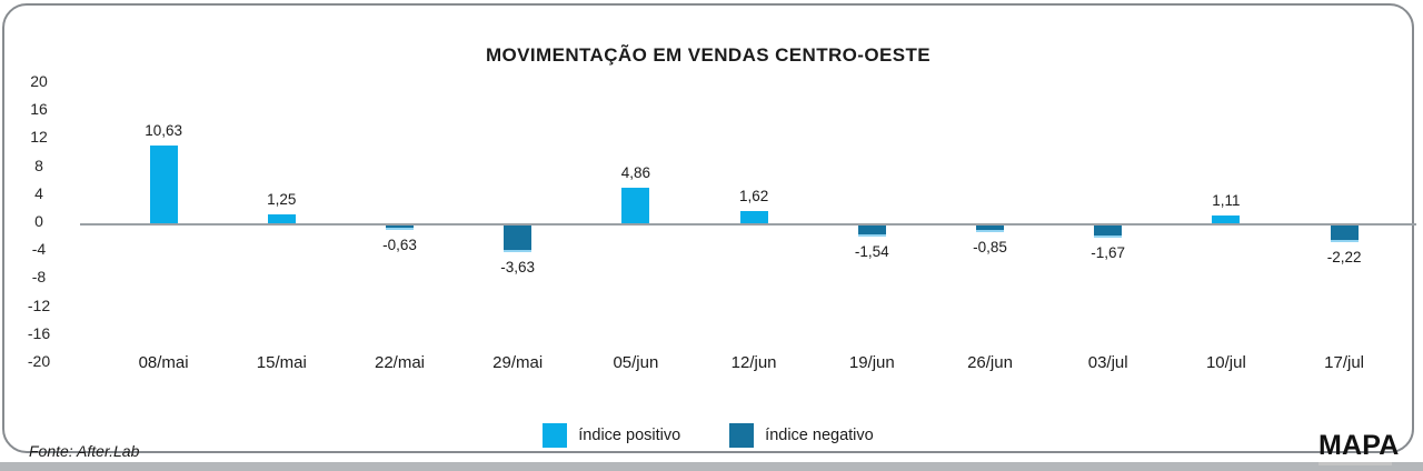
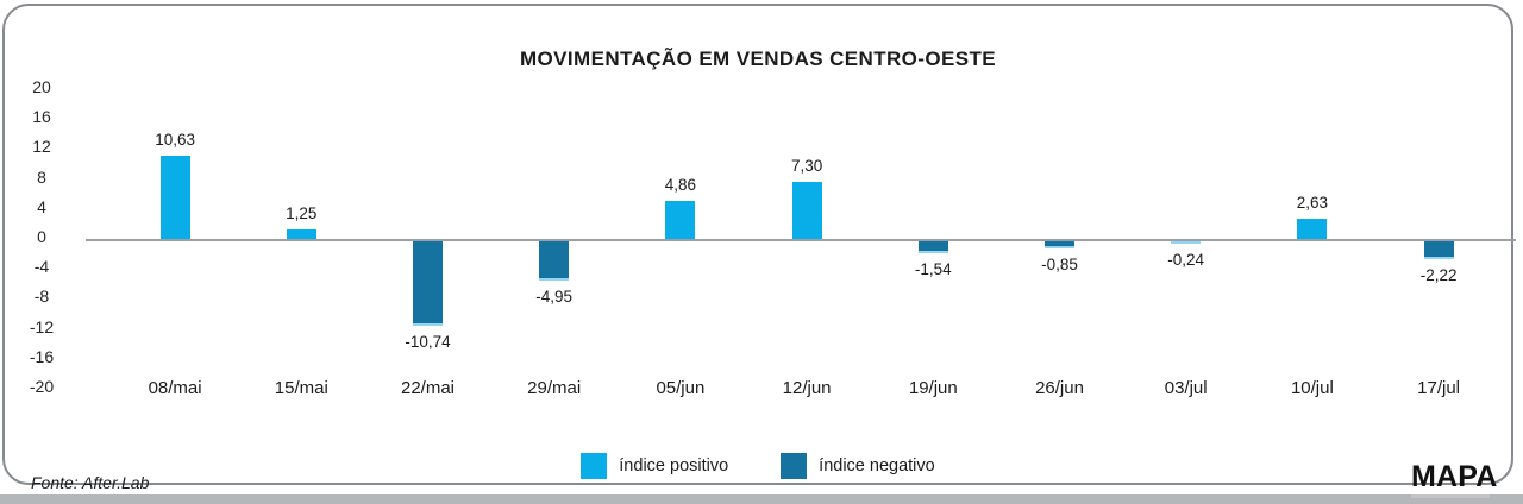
22/mai: -0,63 -> -10,74
29/mai: -3,63 -> -4,95
12/jun: 1,62 -> 7,30
03/jul: -1,67 -> -0,24
10/jul: 1,11 -> 2,63
